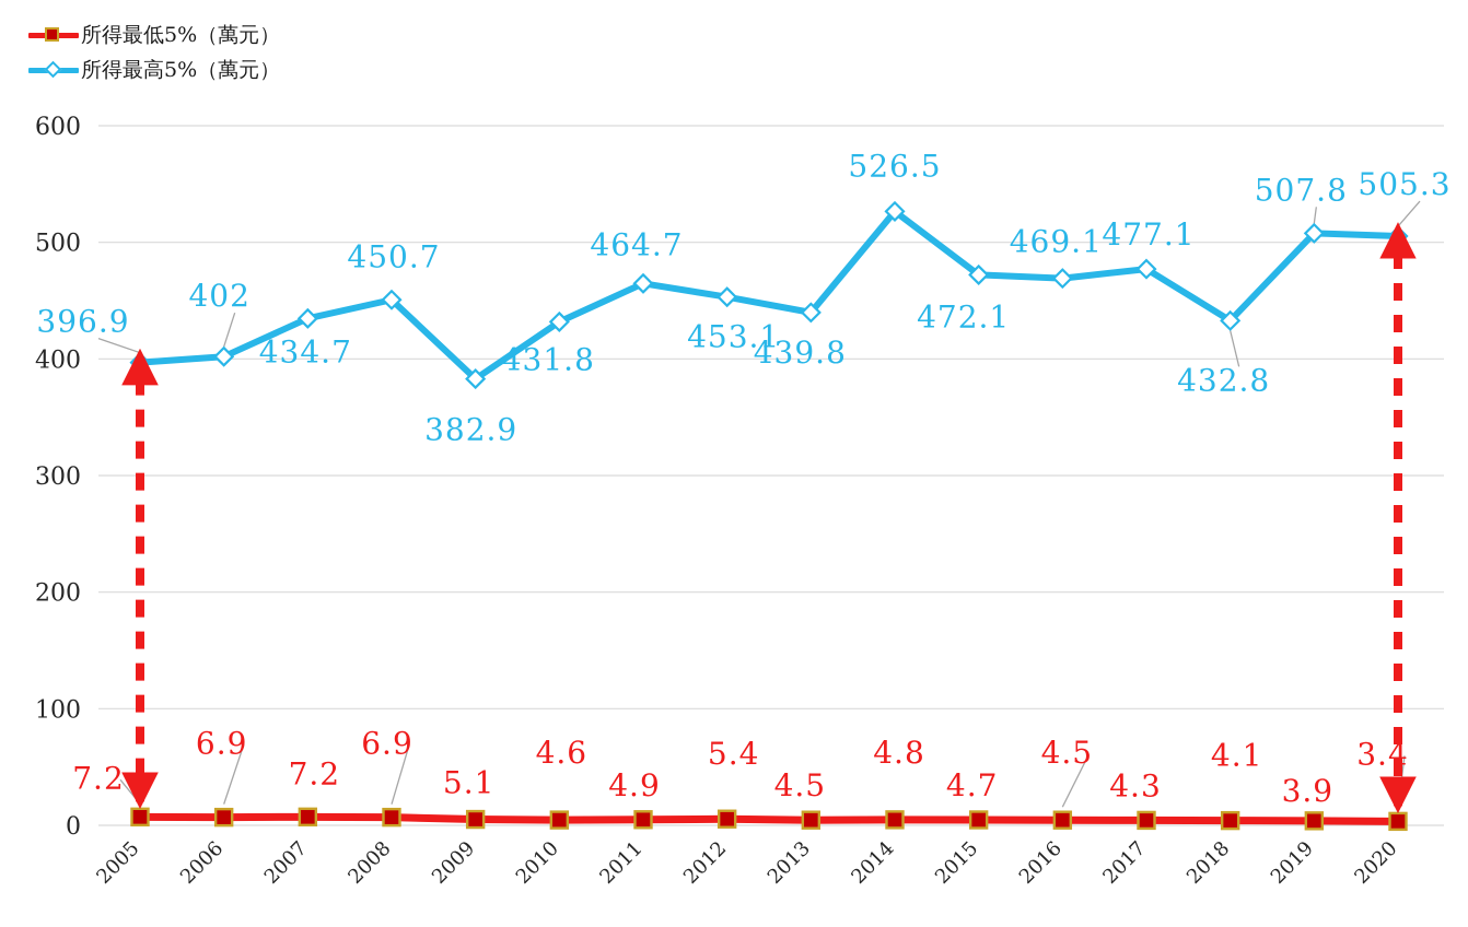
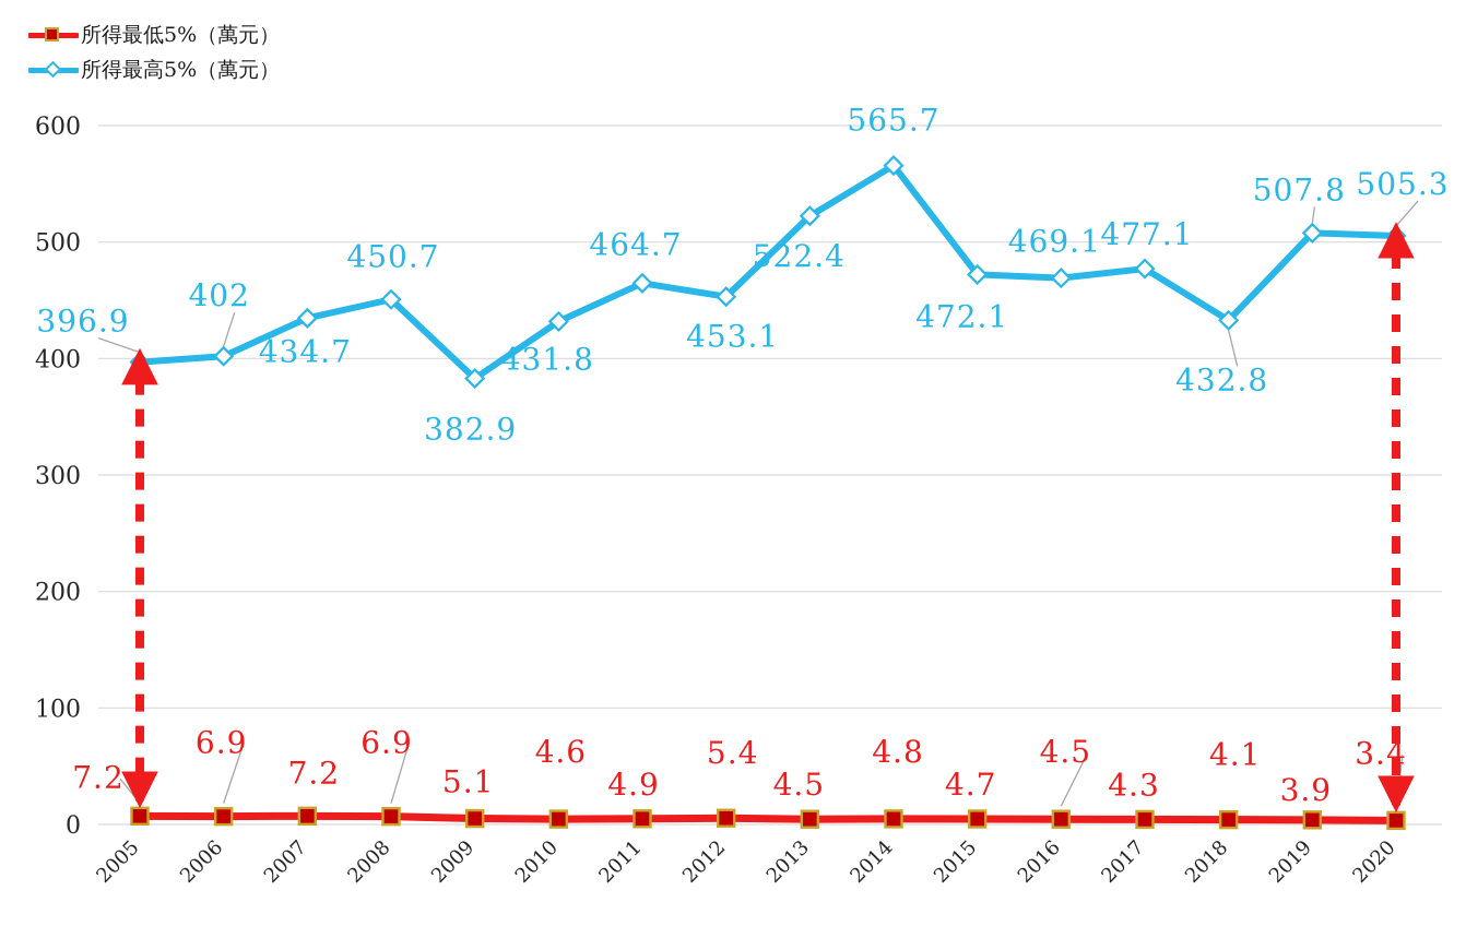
所得最高5%（萬元）/2013: 439.8 -> 522.4
所得最高5%（萬元）/2014: 526.5 -> 565.7
